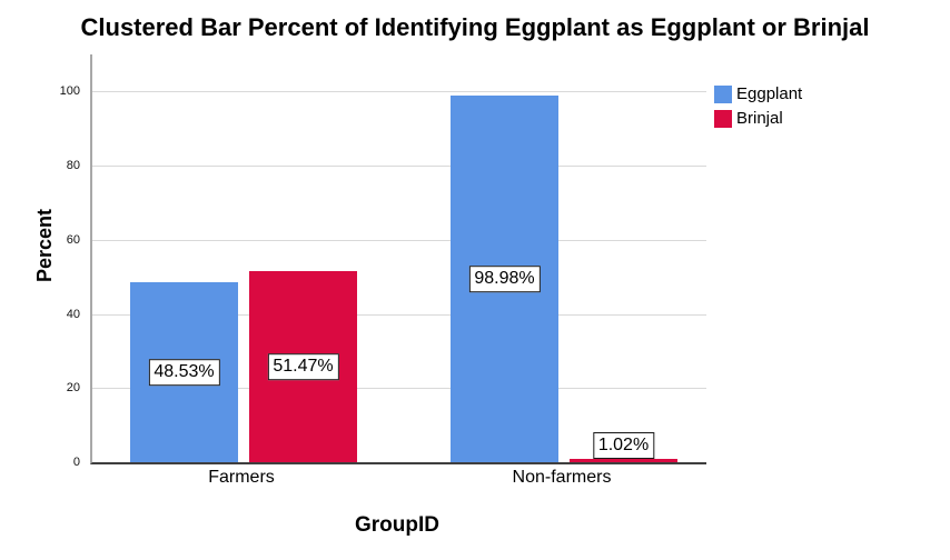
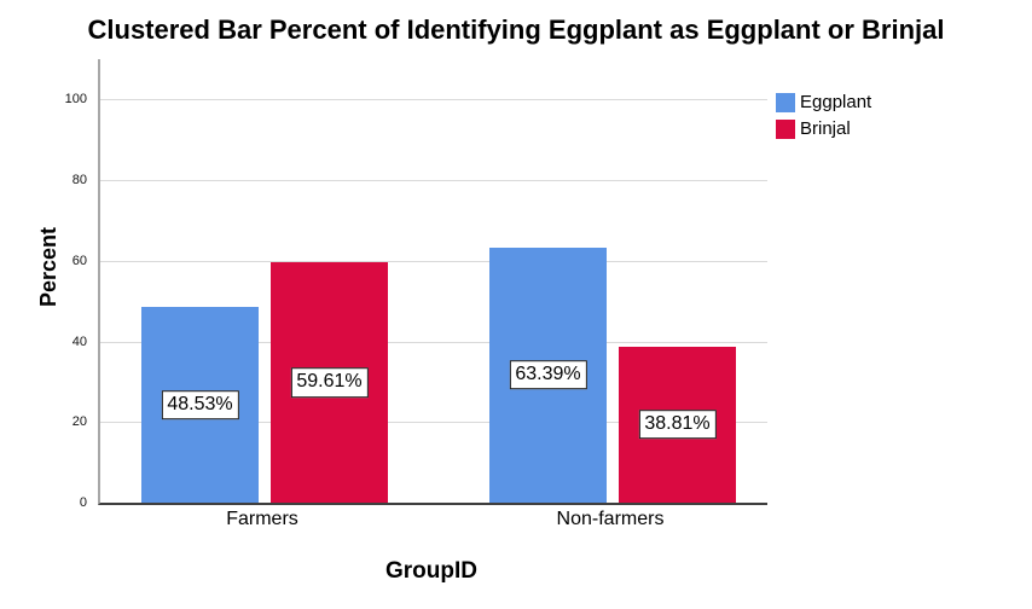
Brinjal/Farmers: 51.47% -> 59.61%
Eggplant/Non-farmers: 98.98% -> 63.39%
Brinjal/Non-farmers: 1.02% -> 38.81%
